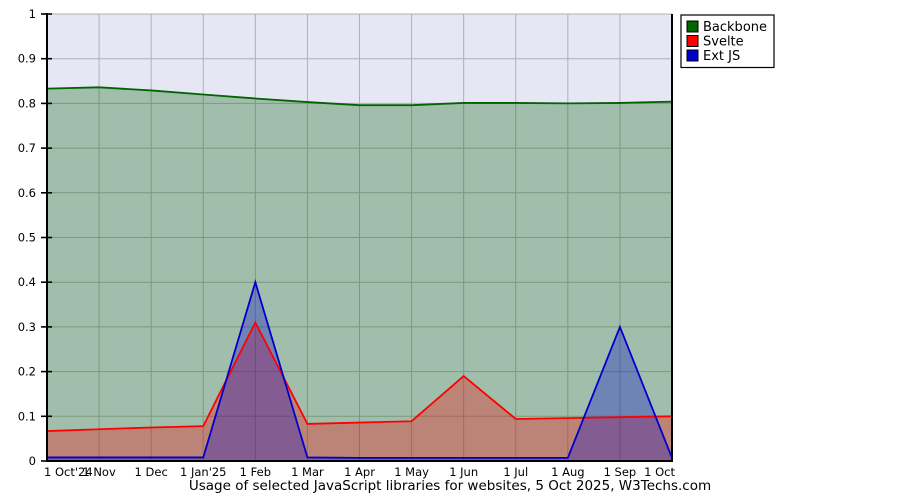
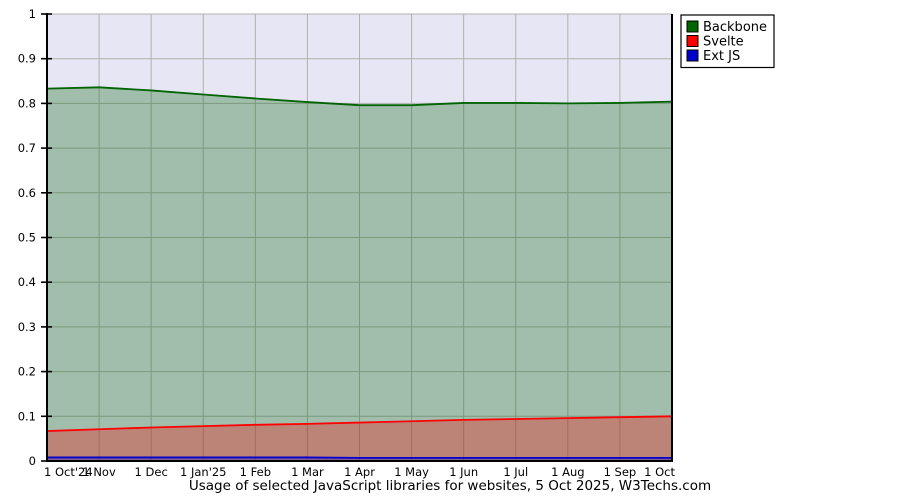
Svelte/1 Feb: 0.31 -> 0.08
Ext JS/1 Feb: 0.40 -> 0.01
Svelte/1 Jun: 0.19 -> 0.09
Ext JS/1 Sep: 0.30 -> 0.01
